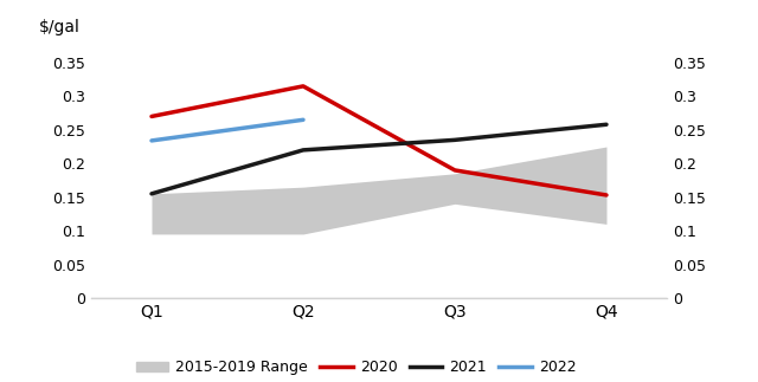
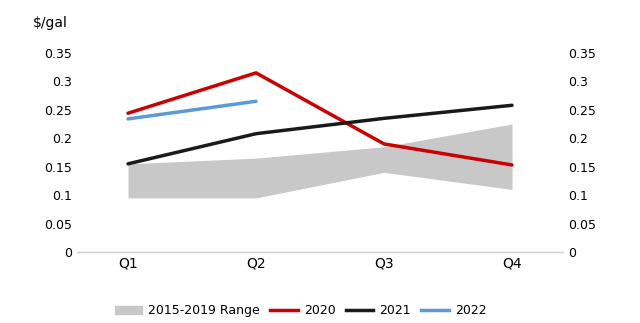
2020/Q1: 0.270 -> 0.244
2021/Q2: 0.220 -> 0.208
